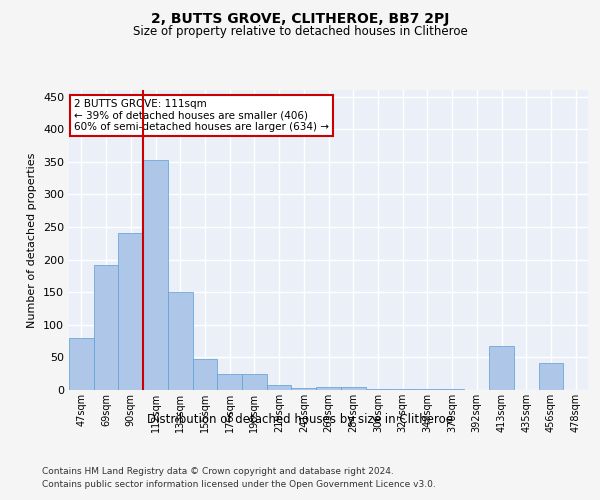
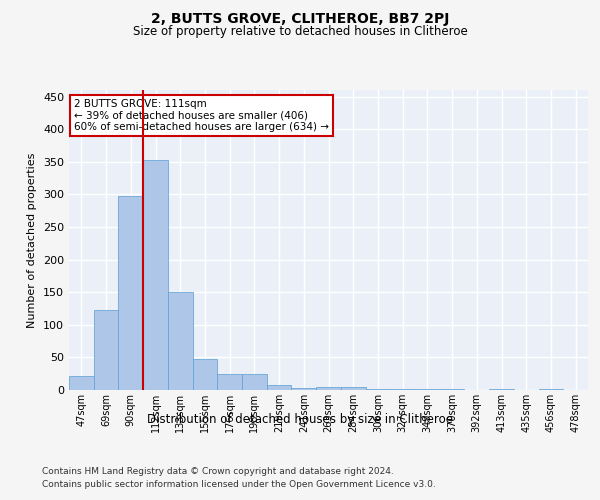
47sqm: 80 -> 22
69sqm: 192 -> 122
90sqm: 240 -> 297
413sqm: 68 -> 1
456sqm: 42 -> 1
